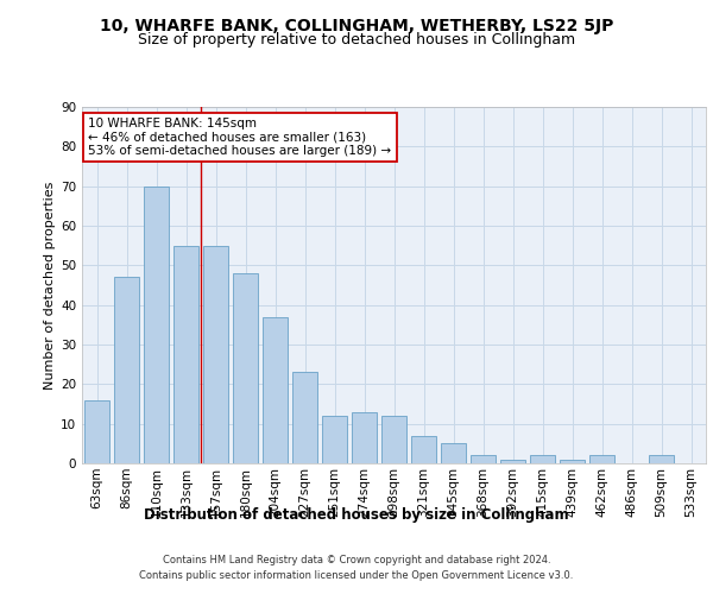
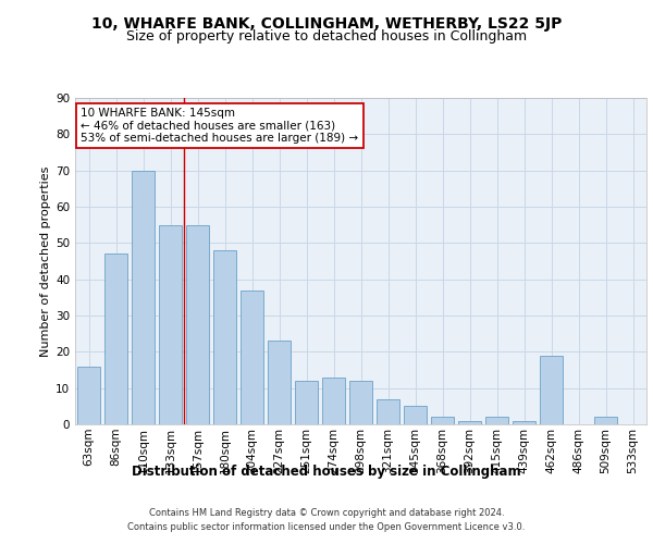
462sqm: 2 -> 19
